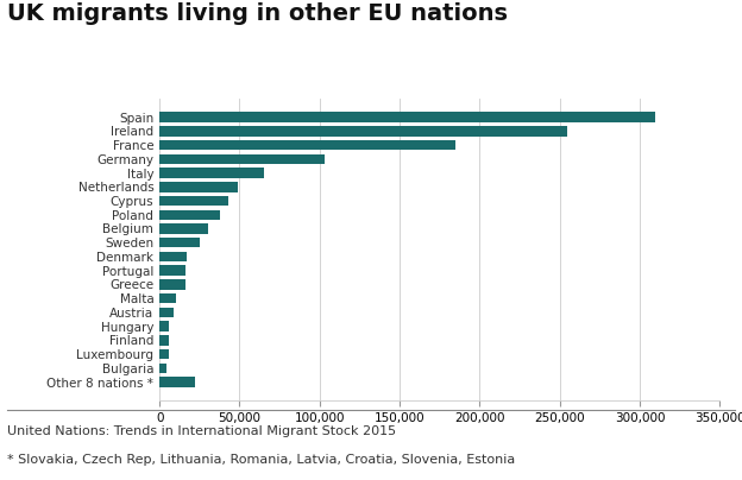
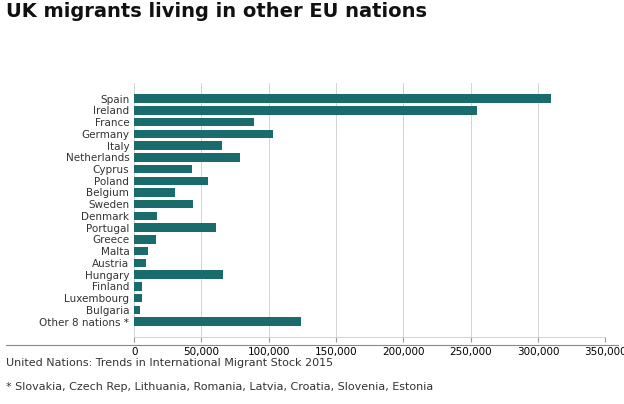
France: 185,000 -> 89,000
Netherlands: 49,000 -> 79,000
Poland: 38,000 -> 55,000
Sweden: 25,000 -> 44,000
Portugal: 16,000 -> 61,000
Hungary: 6,000 -> 66,000
Other 8 nations *: 22,000 -> 124,000
